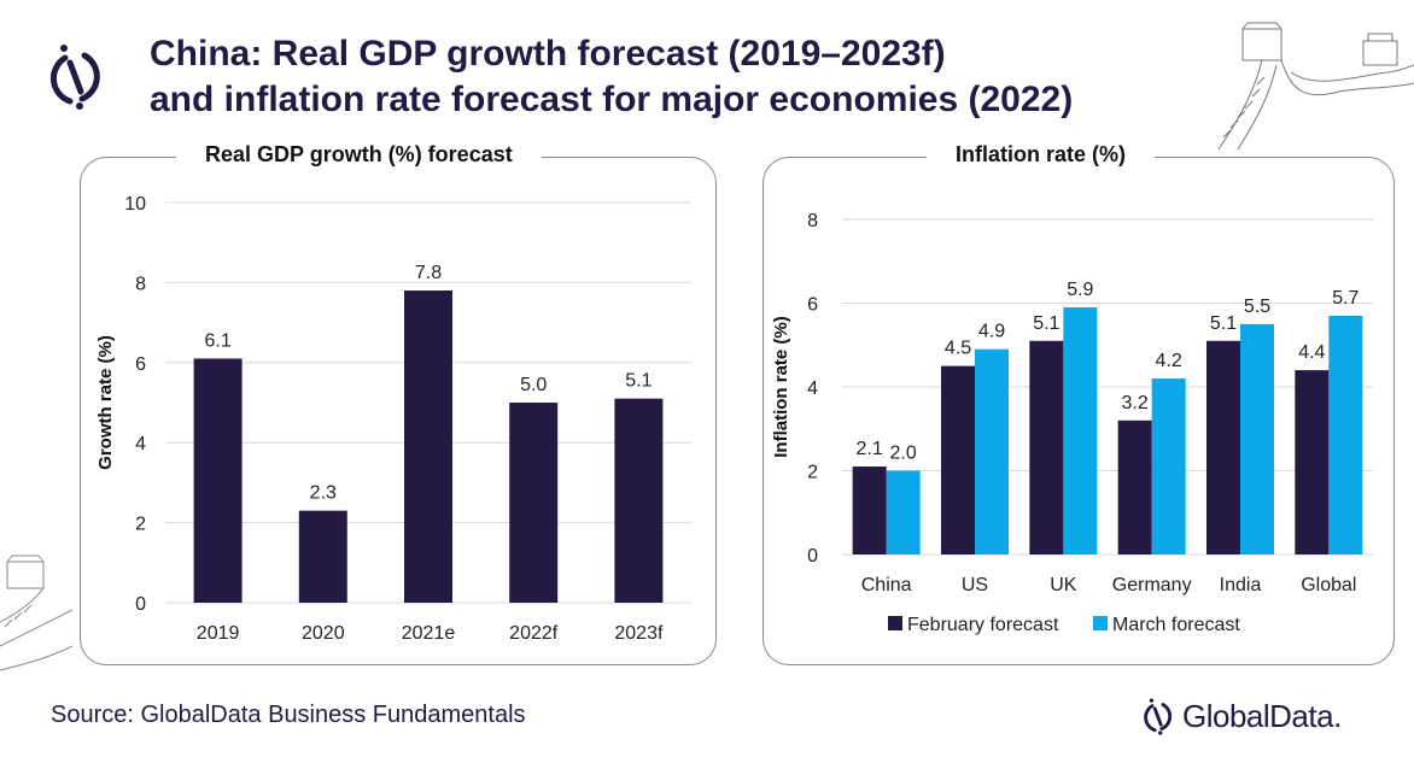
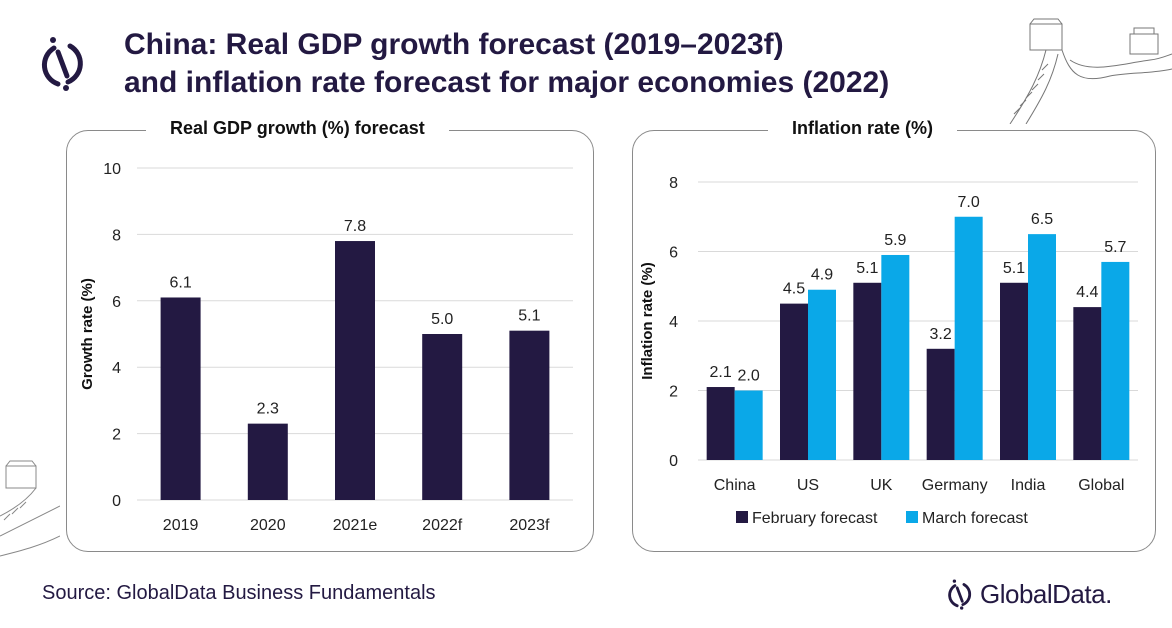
Inflation rate (%)/March forecast/Germany: 4.2 -> 7.0
Inflation rate (%)/March forecast/India: 5.5 -> 6.5
